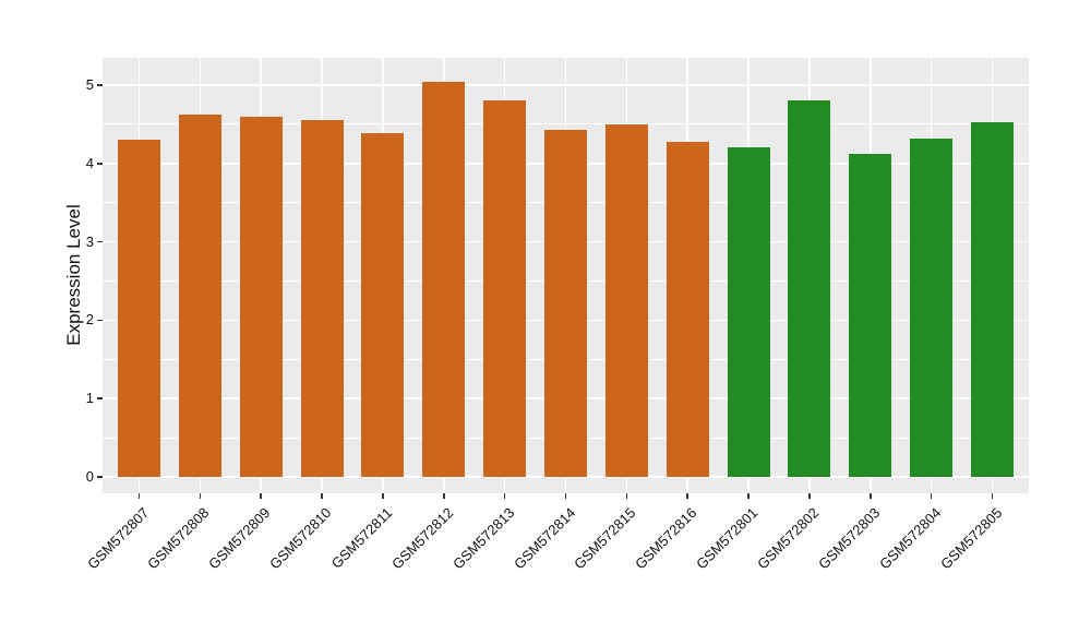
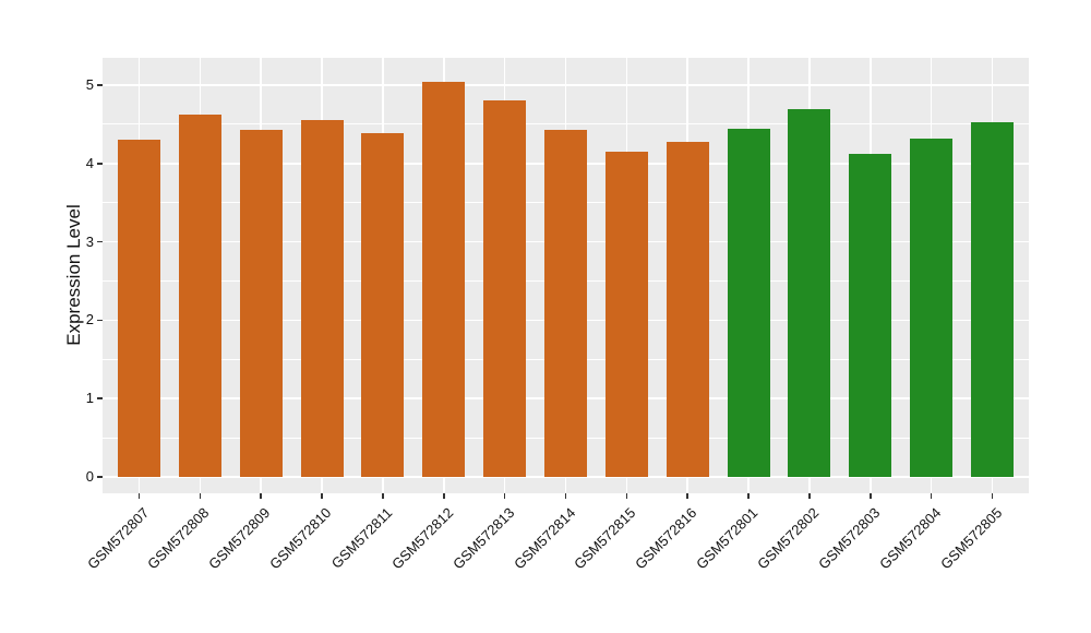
GSM572809: 4.6 -> 4.4
GSM572815: 4.5 -> 4.2
GSM572801: 4.2 -> 4.5
GSM572802: 4.8 -> 4.7
